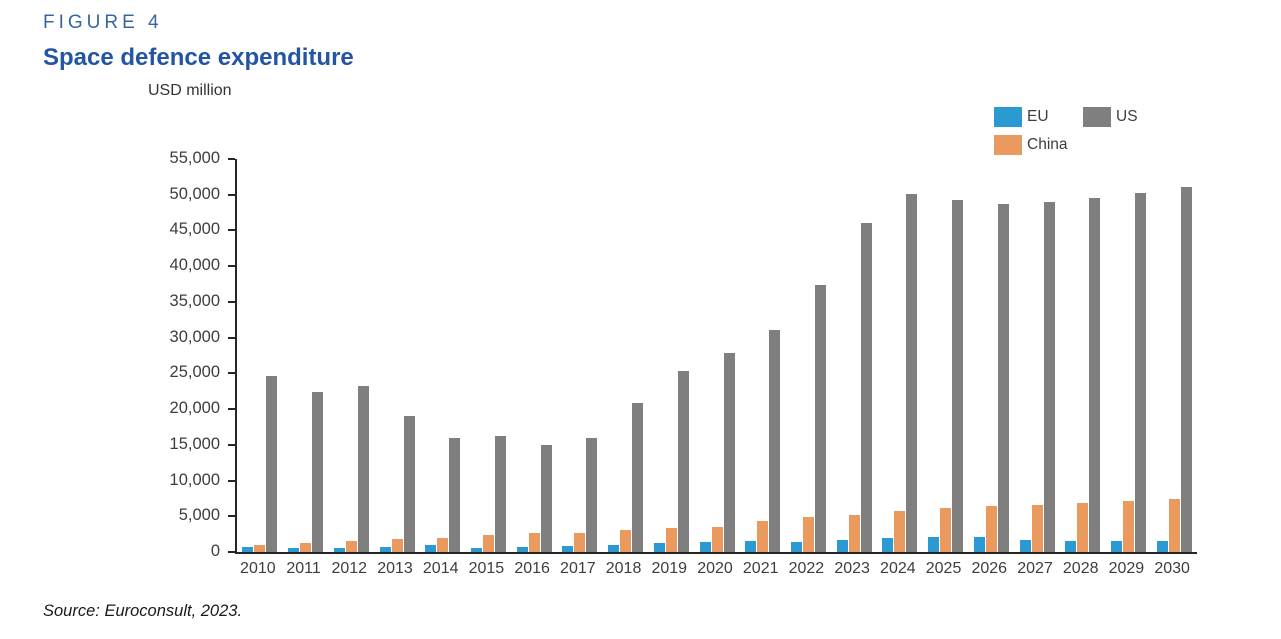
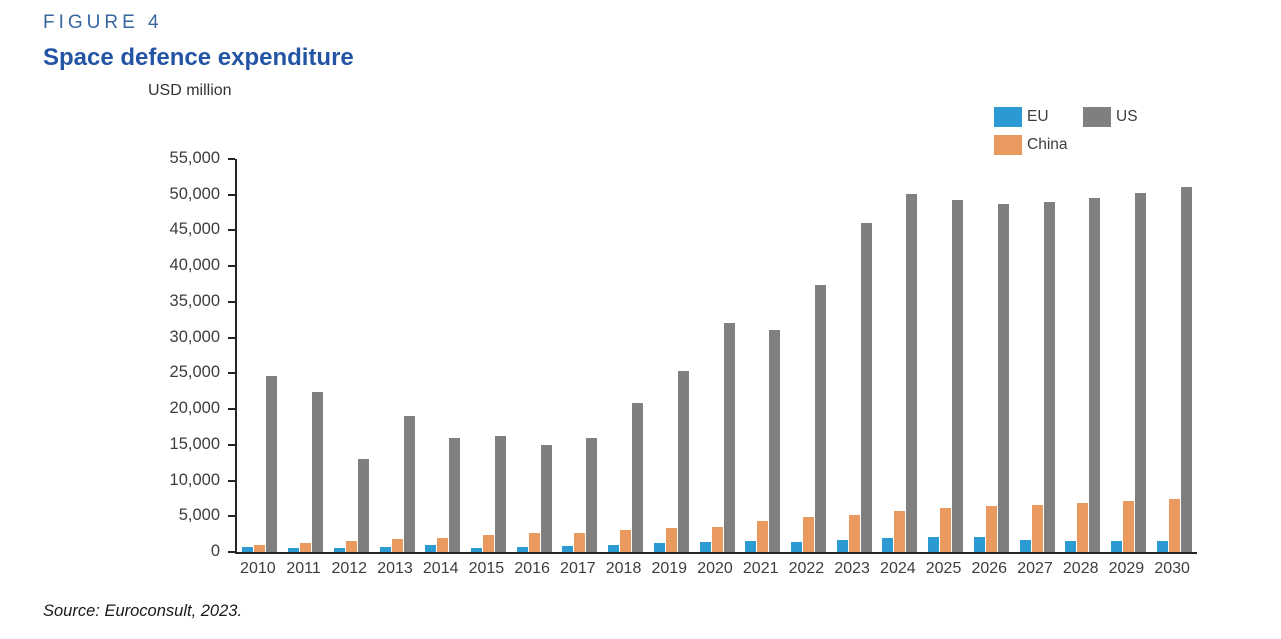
US/2012: 23000 -> 13000
US/2020: 28000 -> 32000
